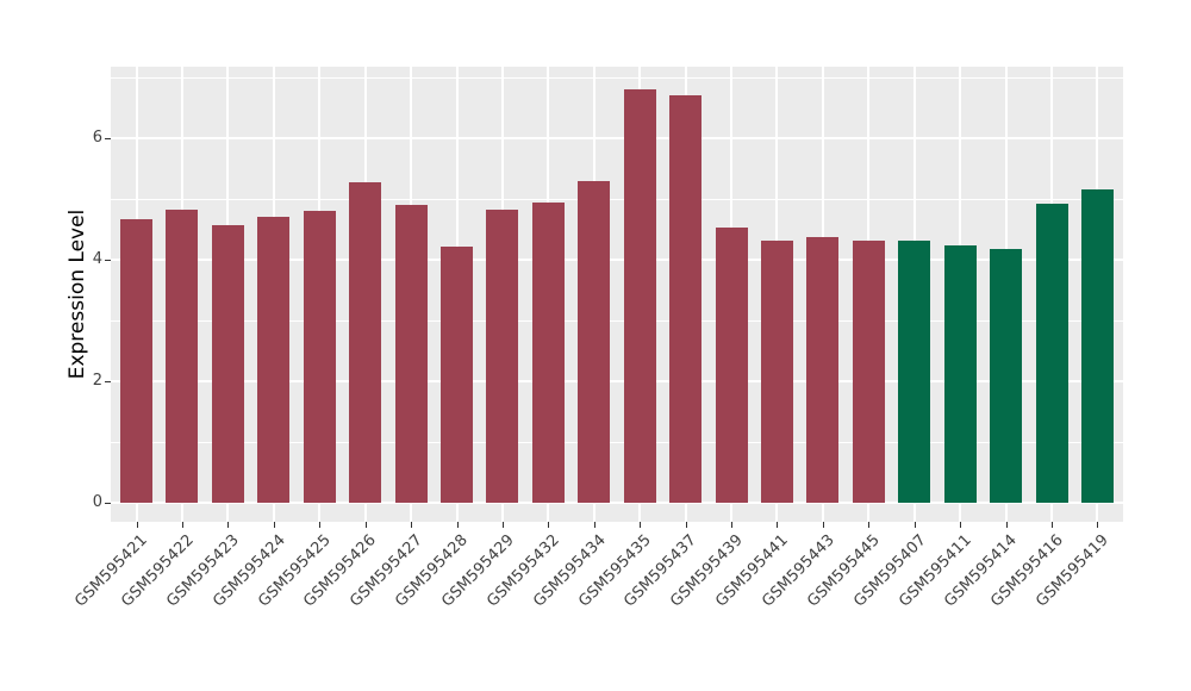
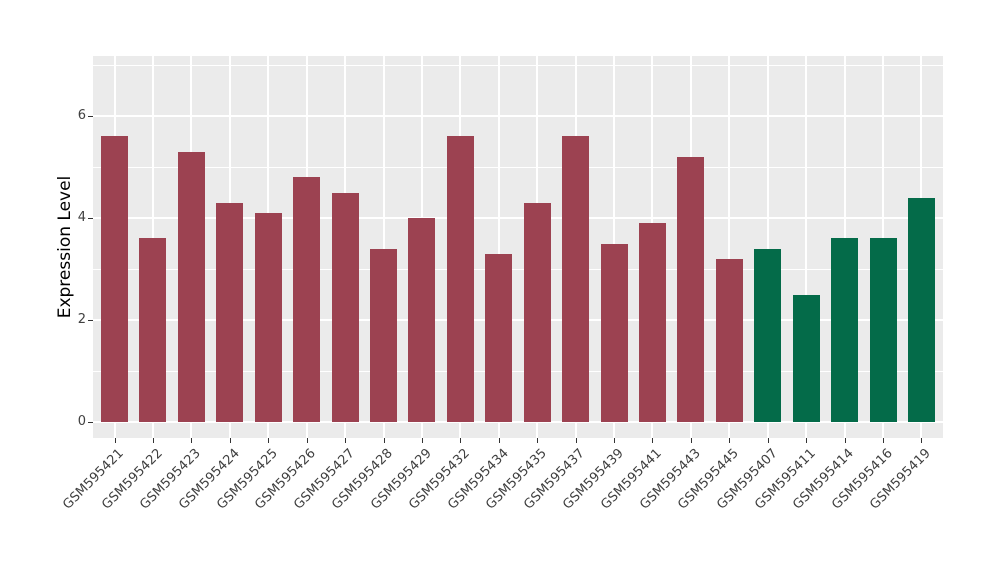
GSM595421: 4.7 -> 5.6
GSM595422: 4.8 -> 3.6
GSM595423: 4.6 -> 5.3
GSM595424: 4.7 -> 4.3
GSM595425: 4.8 -> 4.1
GSM595426: 5.3 -> 4.8
GSM595427: 4.9 -> 4.5
GSM595428: 4.2 -> 3.4
GSM595429: 4.8 -> 4.0
GSM595432: 5.0 -> 5.6
GSM595434: 5.3 -> 3.3
GSM595435: 6.8 -> 4.3
GSM595437: 6.7 -> 5.6
GSM595439: 4.5 -> 3.5
GSM595441: 4.3 -> 3.9
GSM595443: 4.4 -> 5.2
GSM595445: 4.3 -> 3.2
GSM595407: 4.3 -> 3.4
GSM595411: 4.2 -> 2.5
GSM595414: 4.2 -> 3.6
GSM595416: 4.9 -> 3.6
GSM595419: 5.2 -> 4.4
